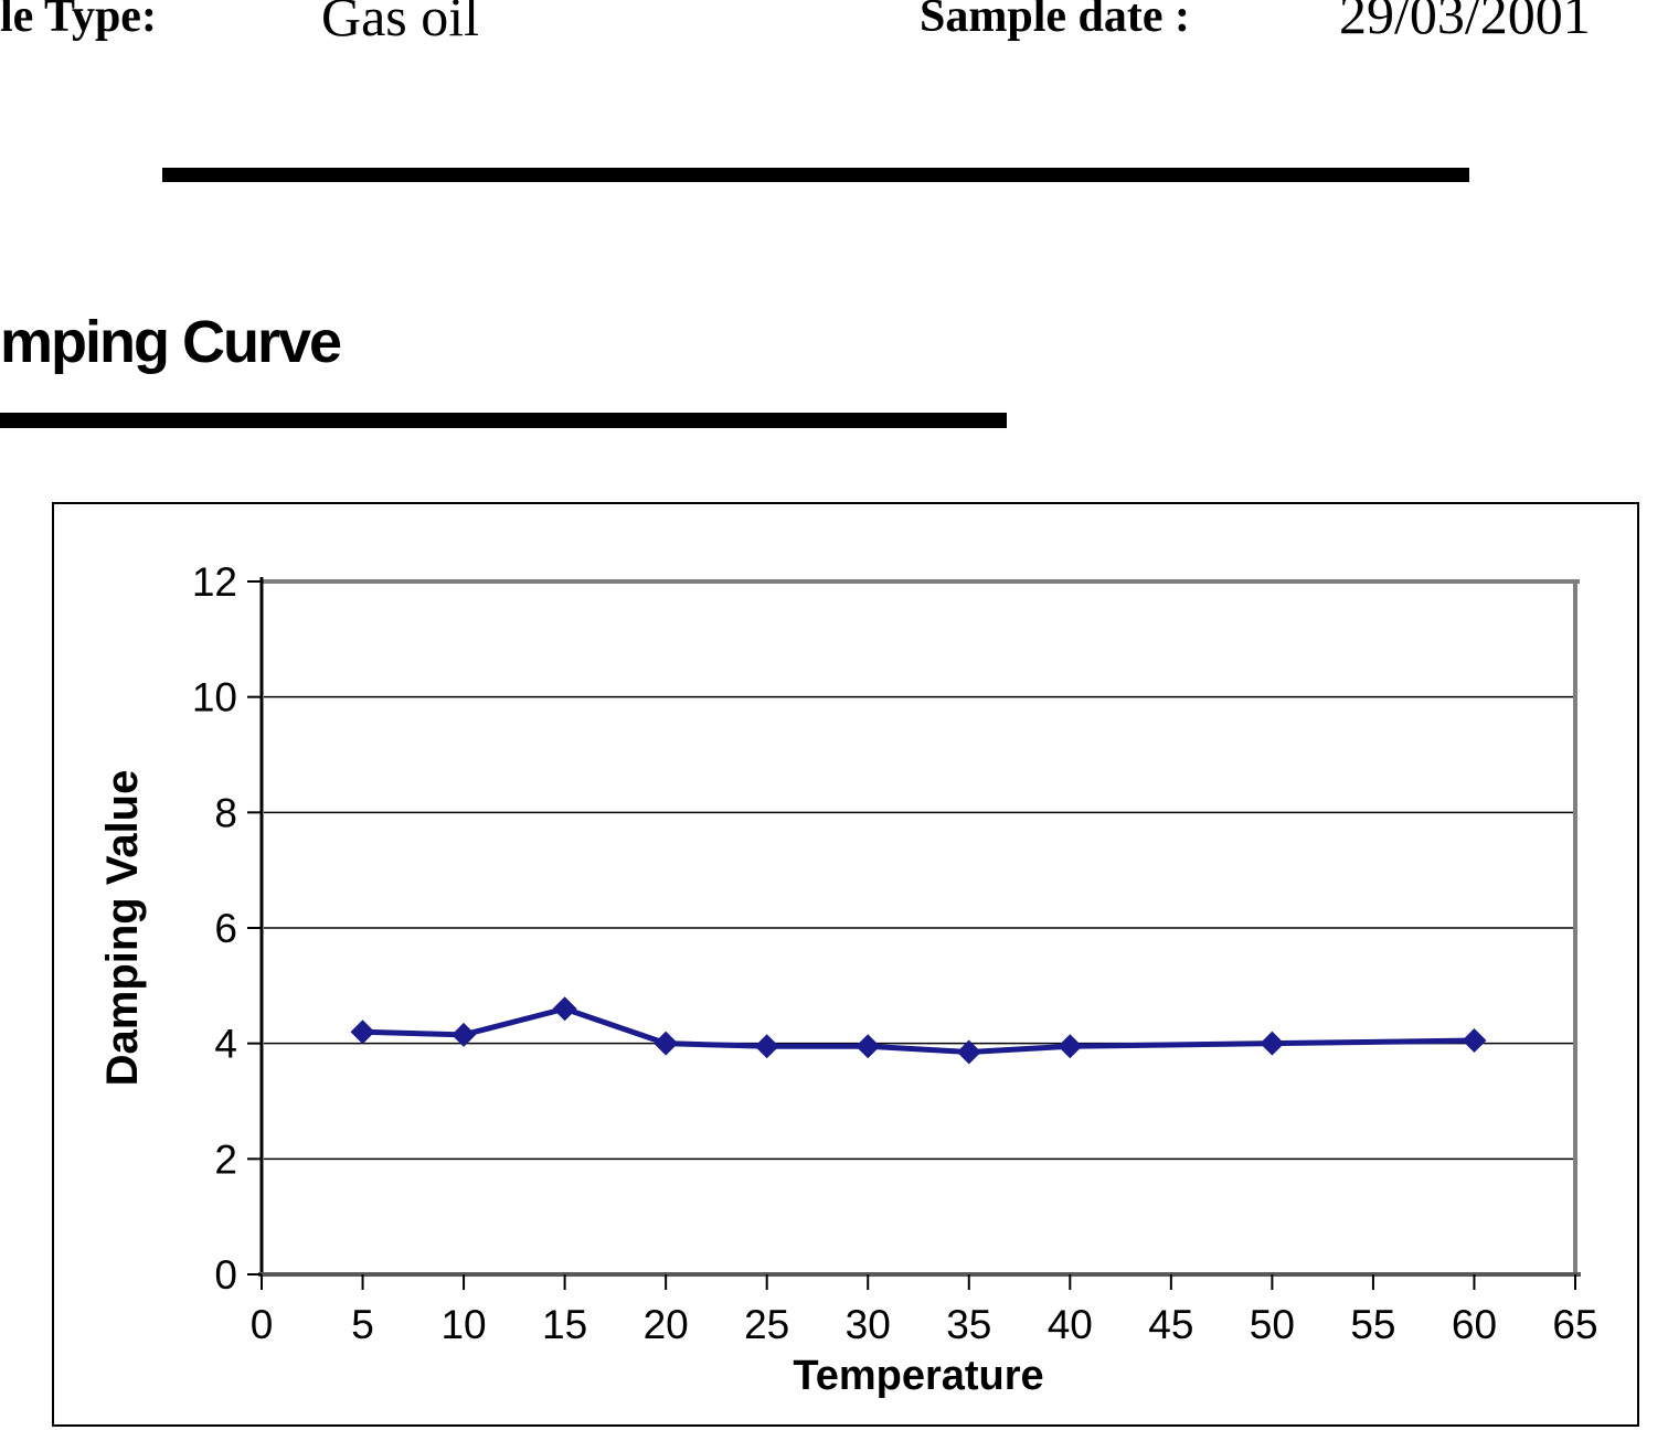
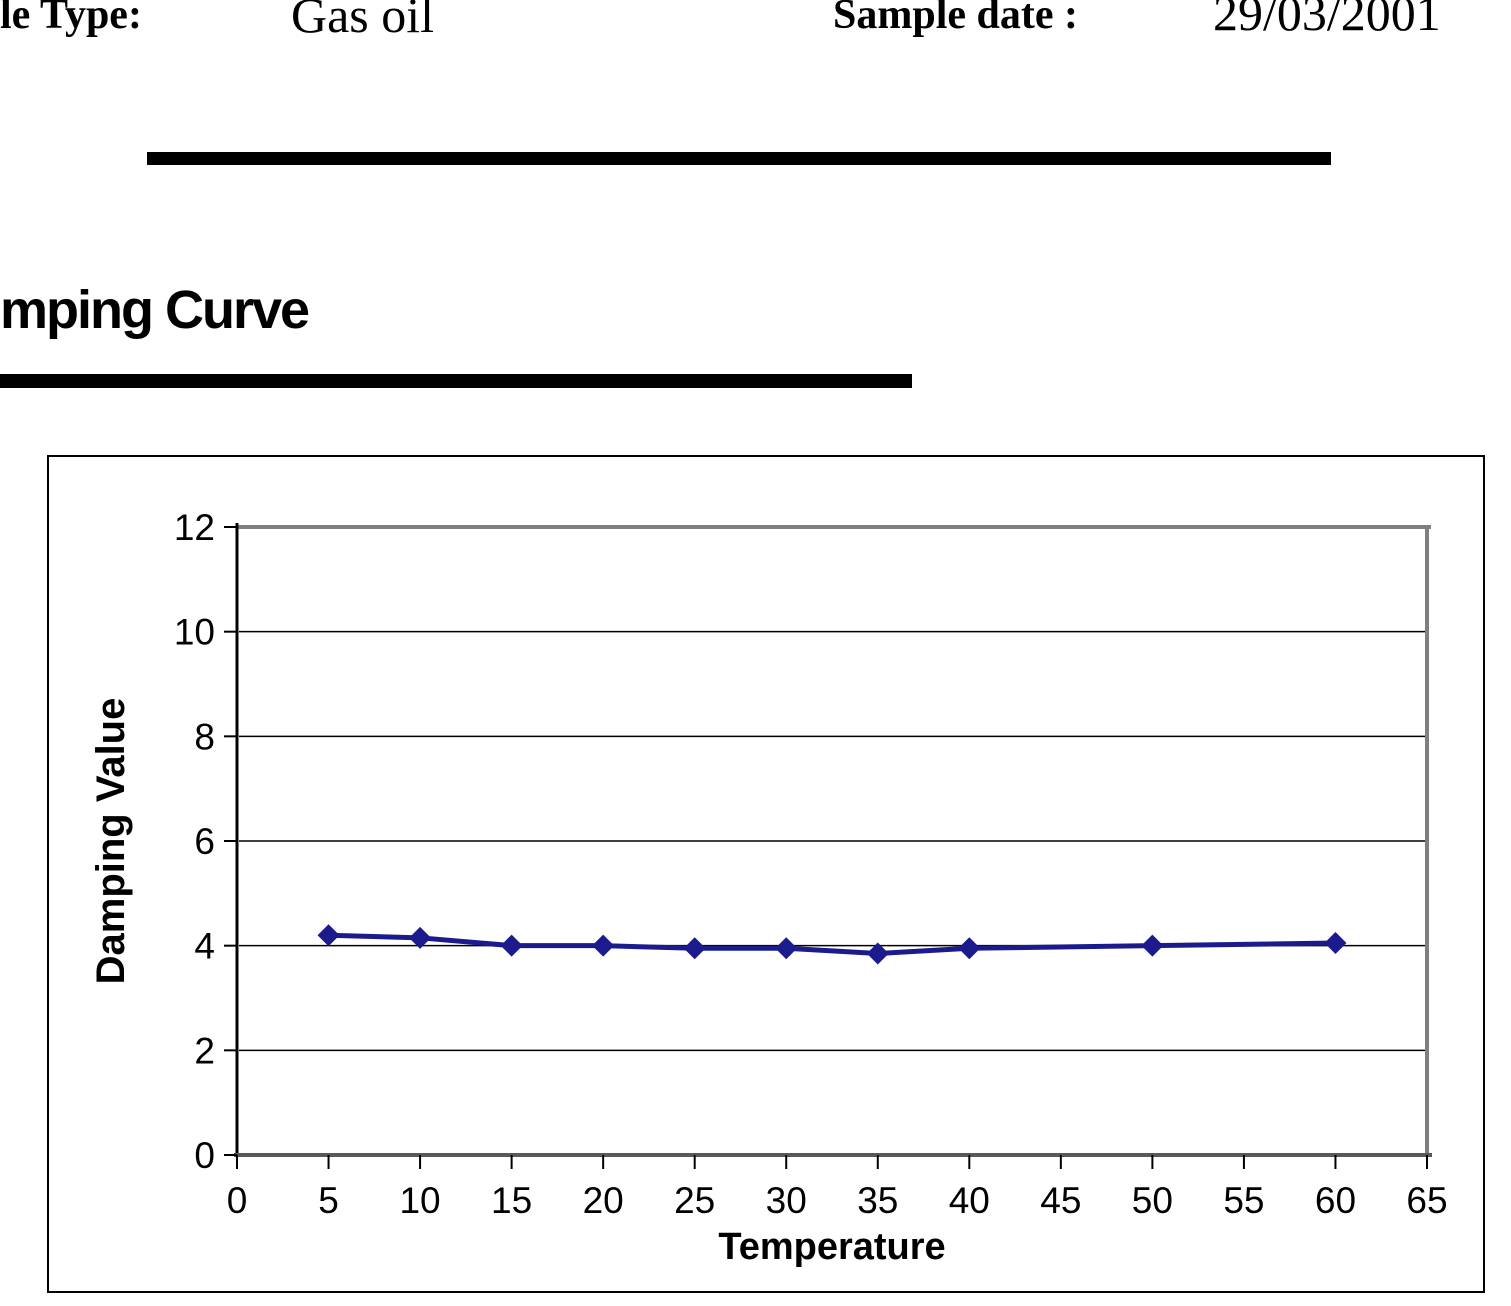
15: 4.6 -> 4.0
